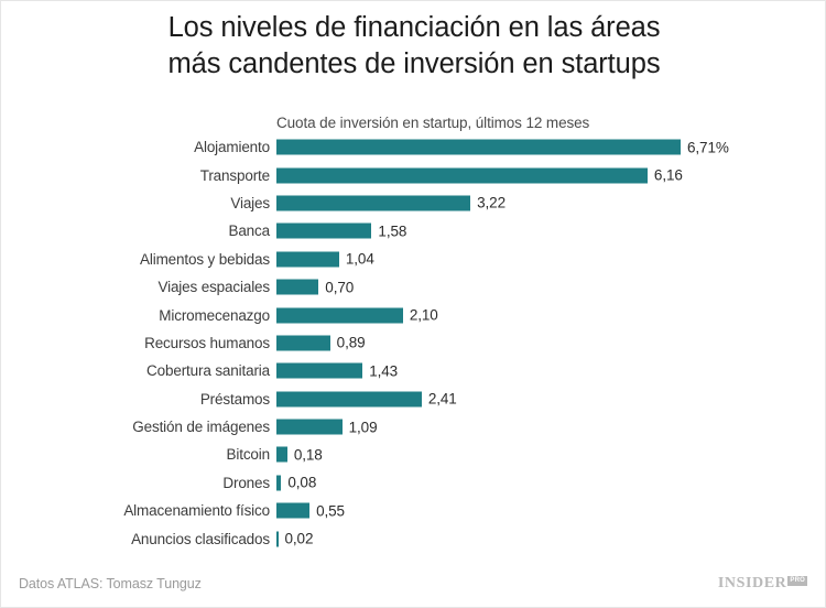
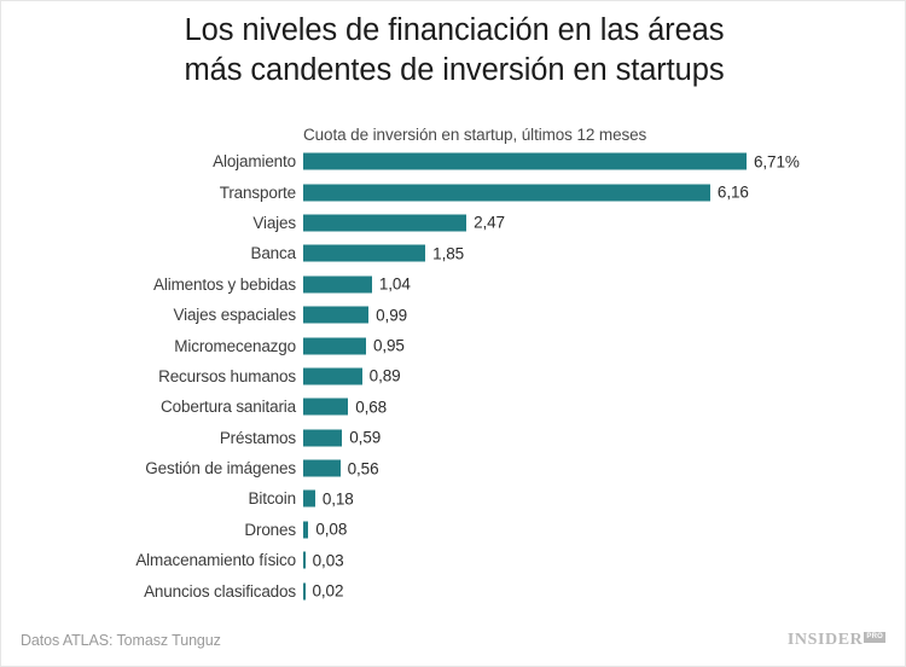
Viajes: 3,22 -> 2,47
Banca: 1,58 -> 1,85
Viajes espaciales: 0,70 -> 0,99
Micromecenazgo: 2,10 -> 0,95
Cobertura sanitaria: 1,43 -> 0,68
Préstamos: 2,41 -> 0,59
Gestión de imágenes: 1,09 -> 0,56
Almacenamiento físico: 0,55 -> 0,03
